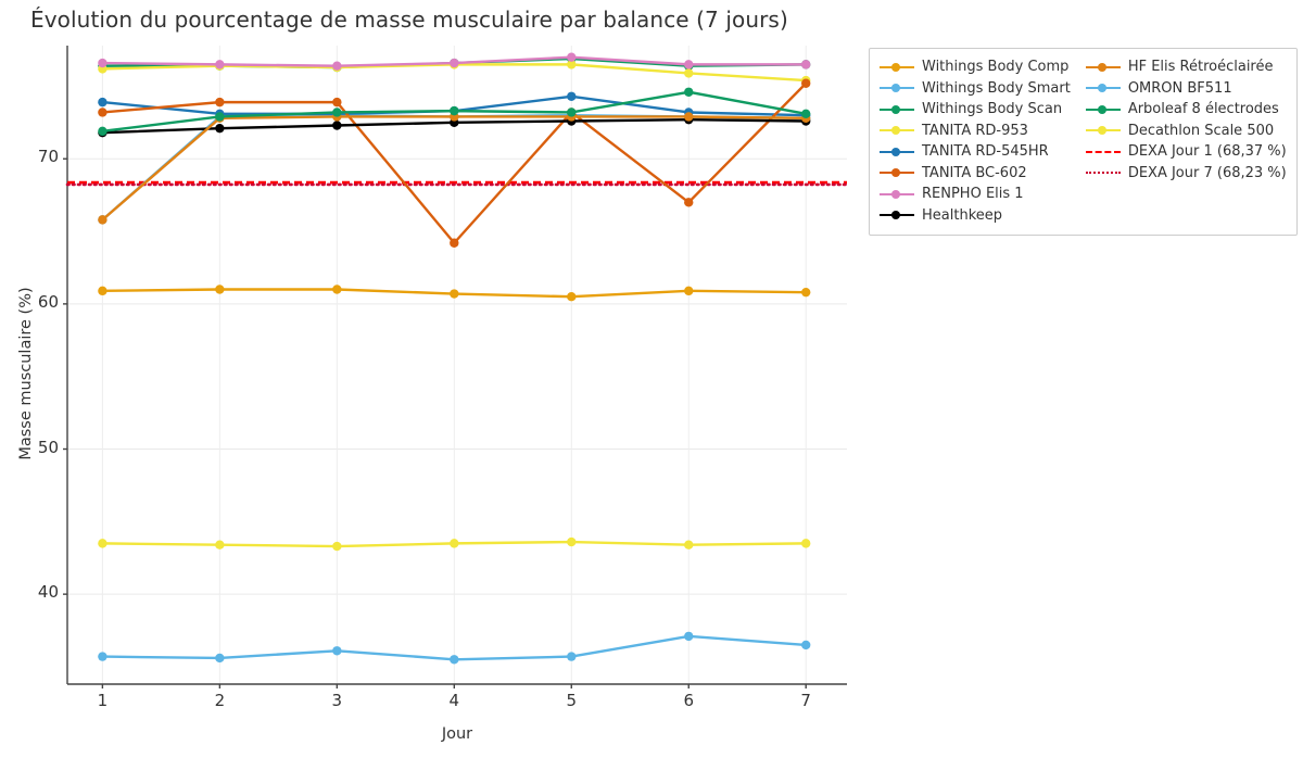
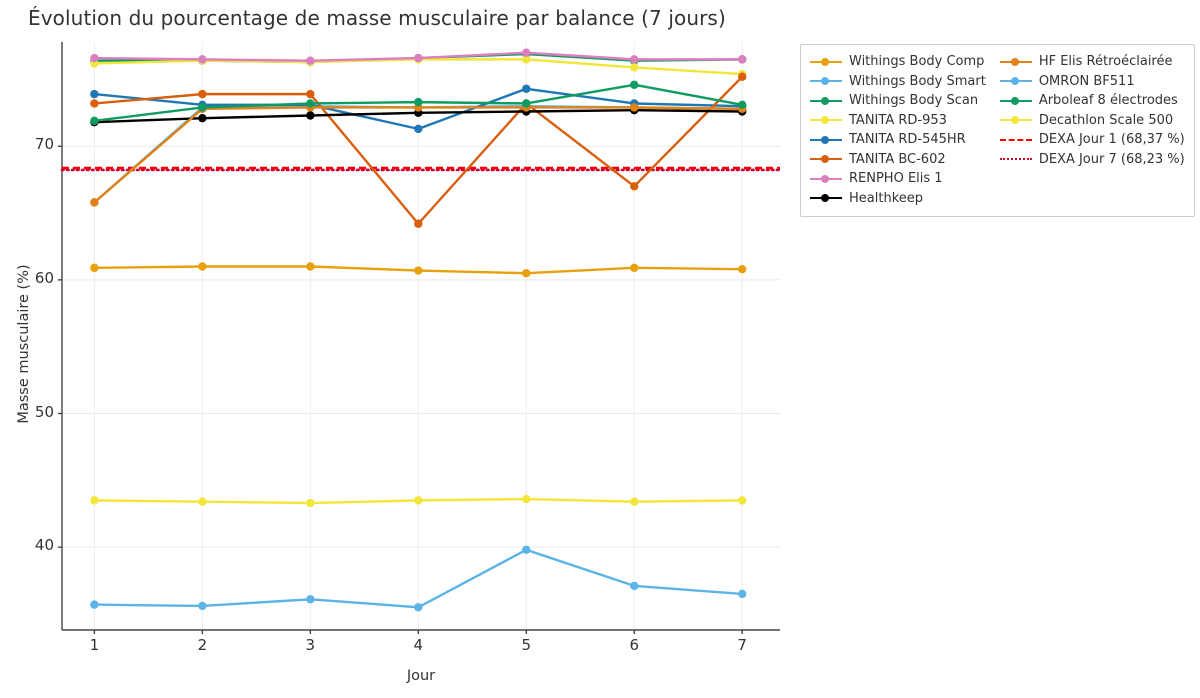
TANITA RD-545HR/4: 73.3 -> 71.3
OMRON BF511/5: 35.7 -> 39.8
